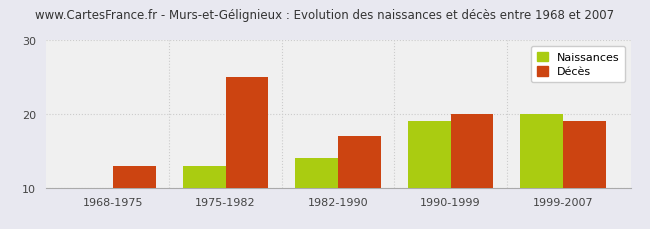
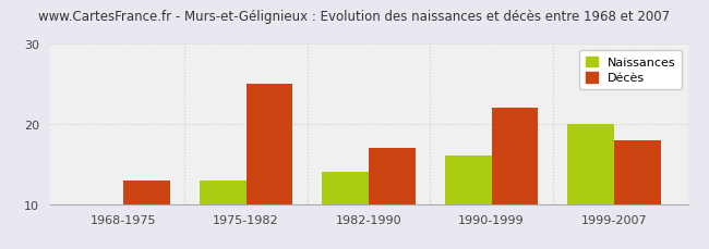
Naissances/1990-1999: 19 -> 16
Décès/1990-1999: 20 -> 22
Décès/1999-2007: 19 -> 18
